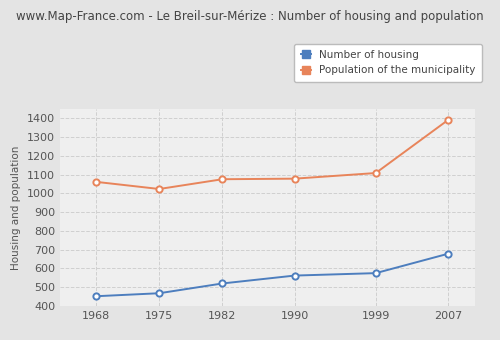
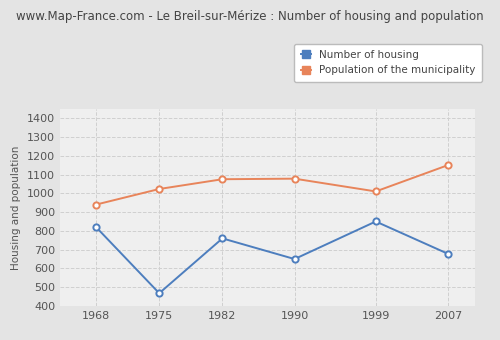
Number of housing/1968: 450 -> 820
Population of the municipality/1968: 1060 -> 940
Number of housing/1982: 520 -> 760
Number of housing/1990: 560 -> 650
Number of housing/1999: 580 -> 850
Population of the municipality/1999: 1110 -> 1010
Population of the municipality/2007: 1390 -> 1150
